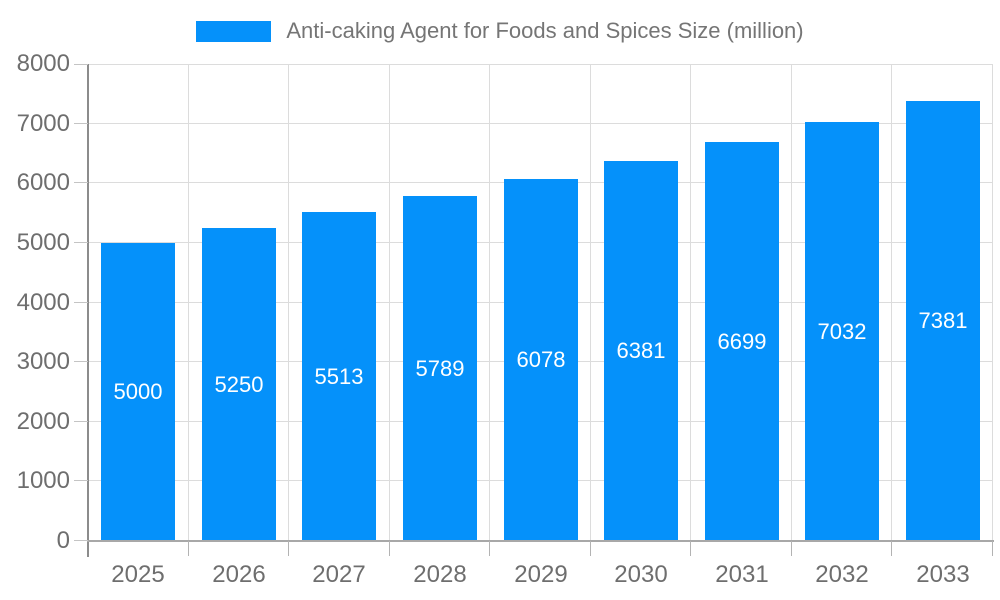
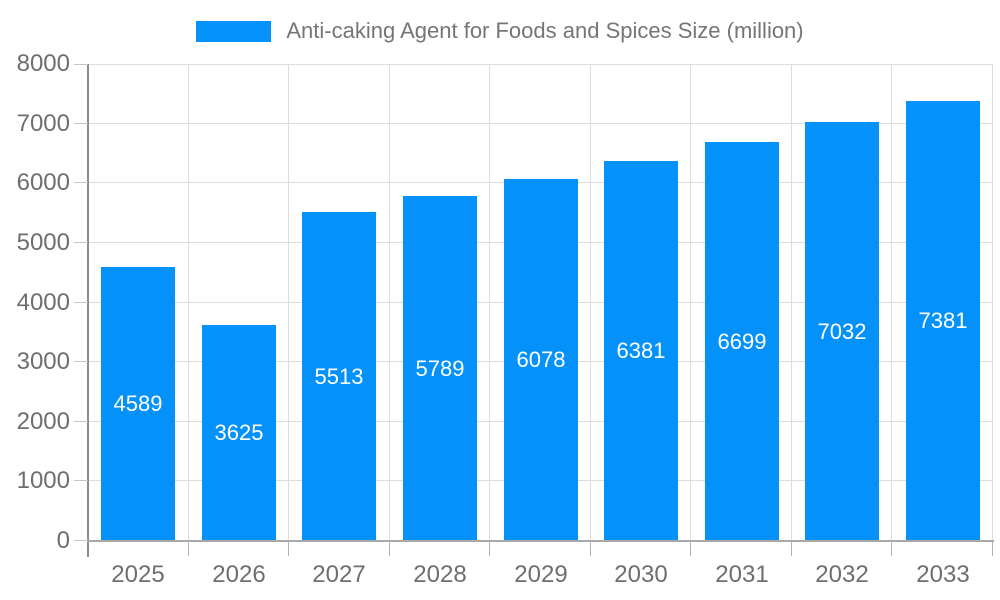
2025: 5000 -> 4589
2026: 5250 -> 3625
